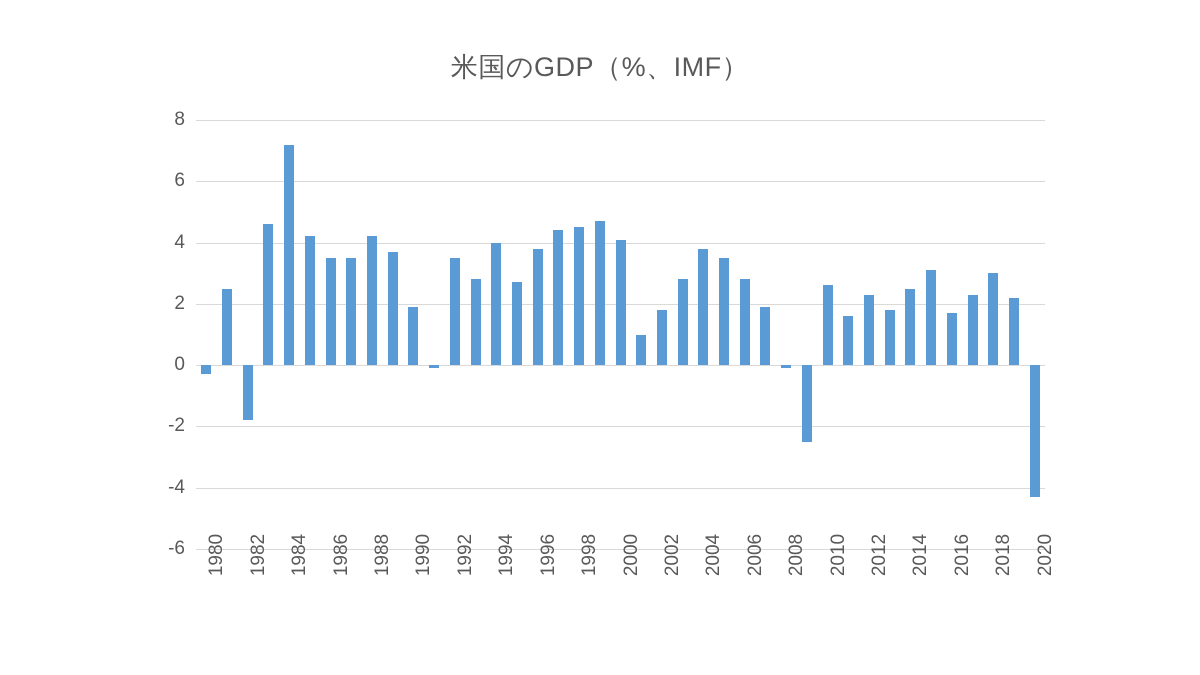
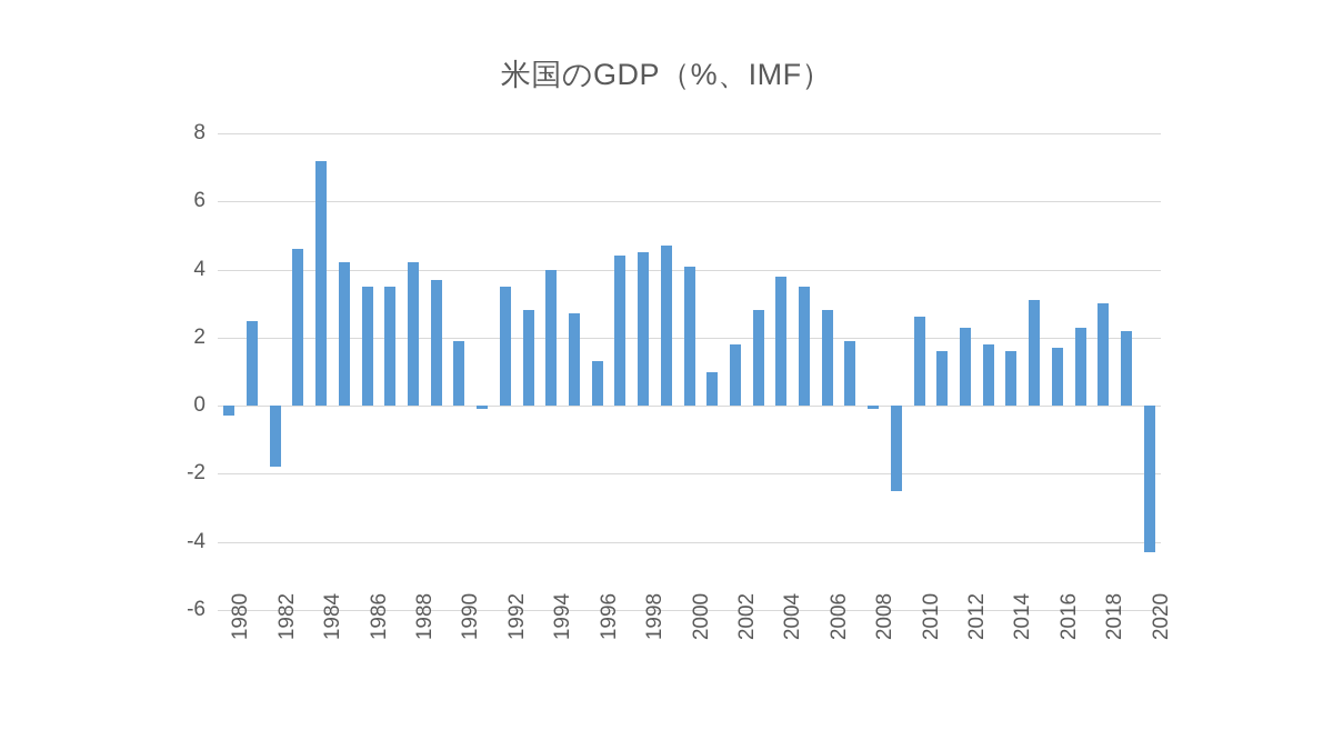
1996: 3.8 -> 1.3
2014: 2.5 -> 1.6
